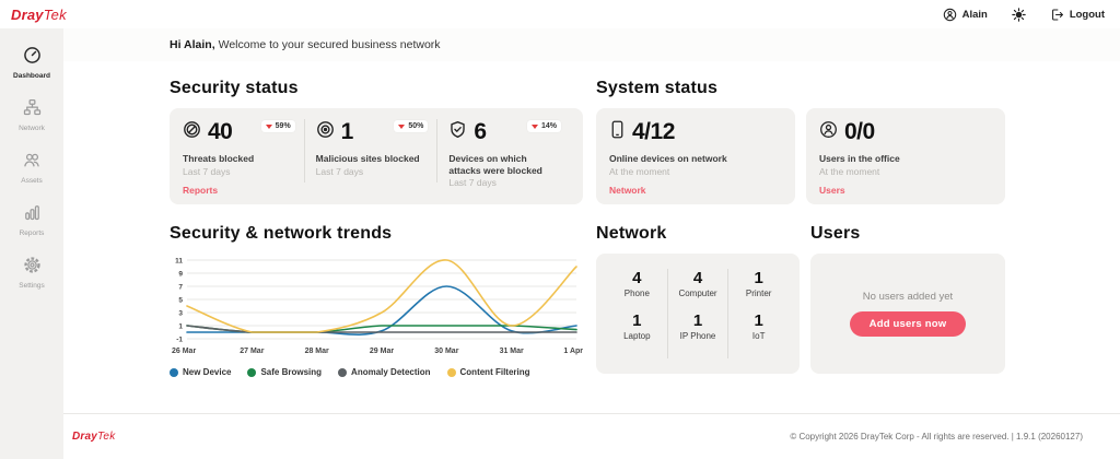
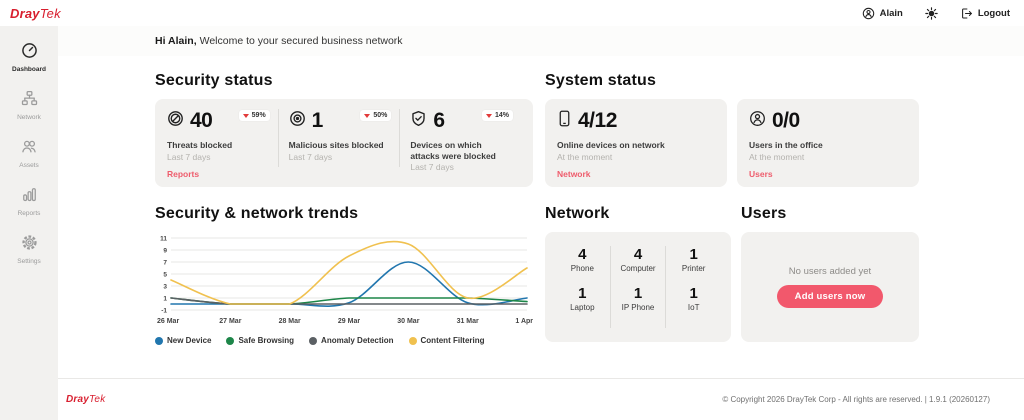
Content Filtering/29 Mar: 3 -> 8
Content Filtering/30 Mar: 11 -> 10
Content Filtering/1 Apr: 10 -> 6
